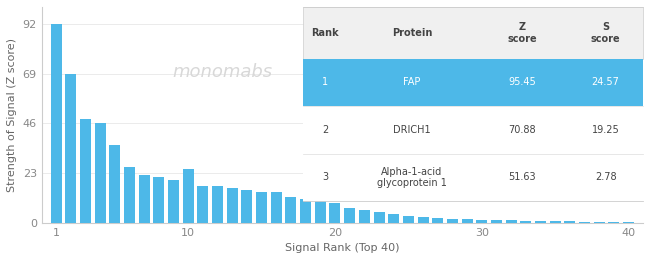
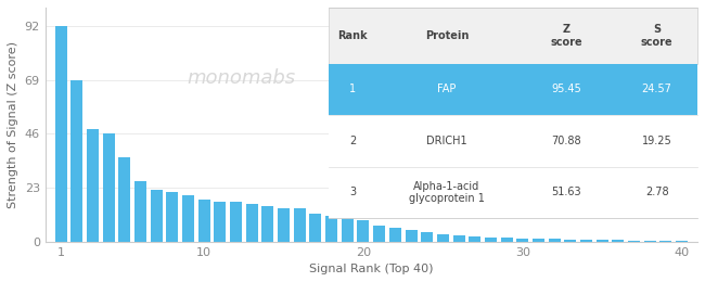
10: 25.0 -> 18.0
